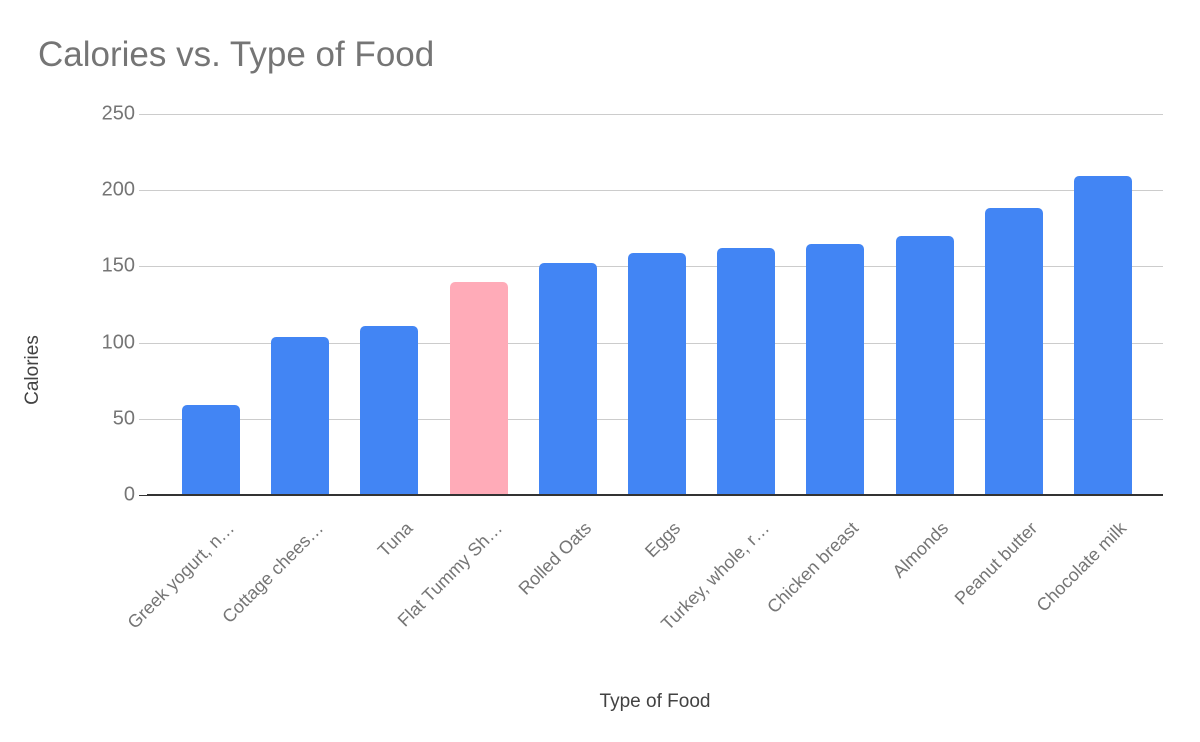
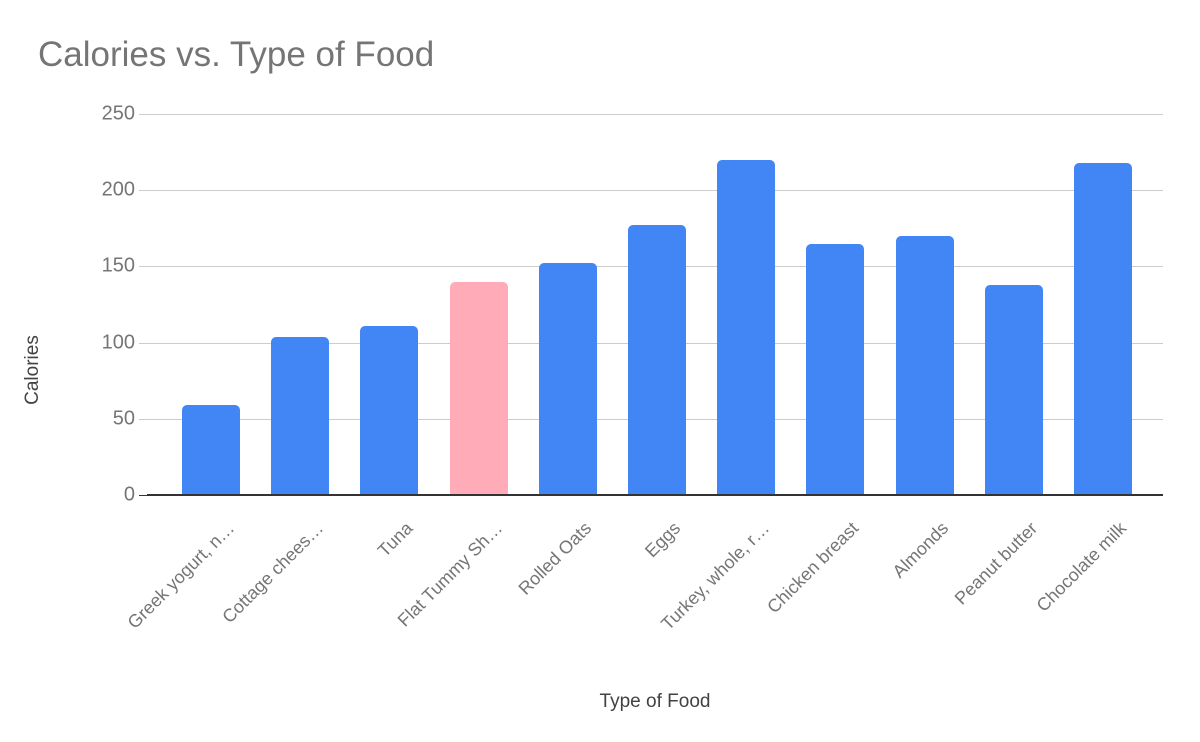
Eggs: 159 -> 177
Turkey, whole, r…: 162 -> 220
Peanut butter: 188 -> 138
Chocolate milk: 209 -> 218
